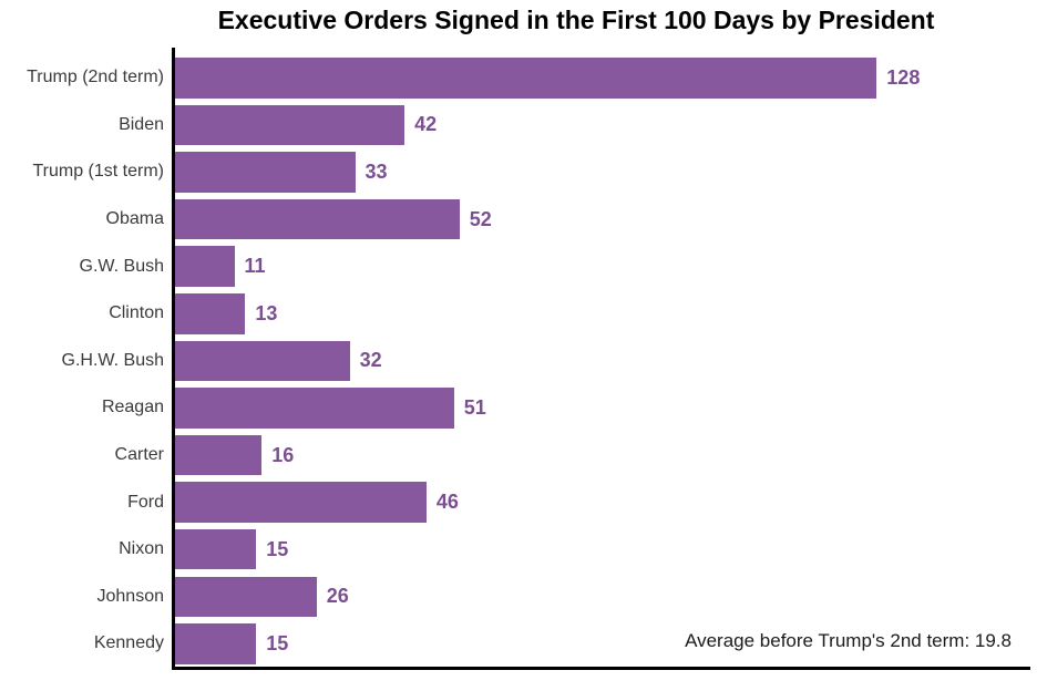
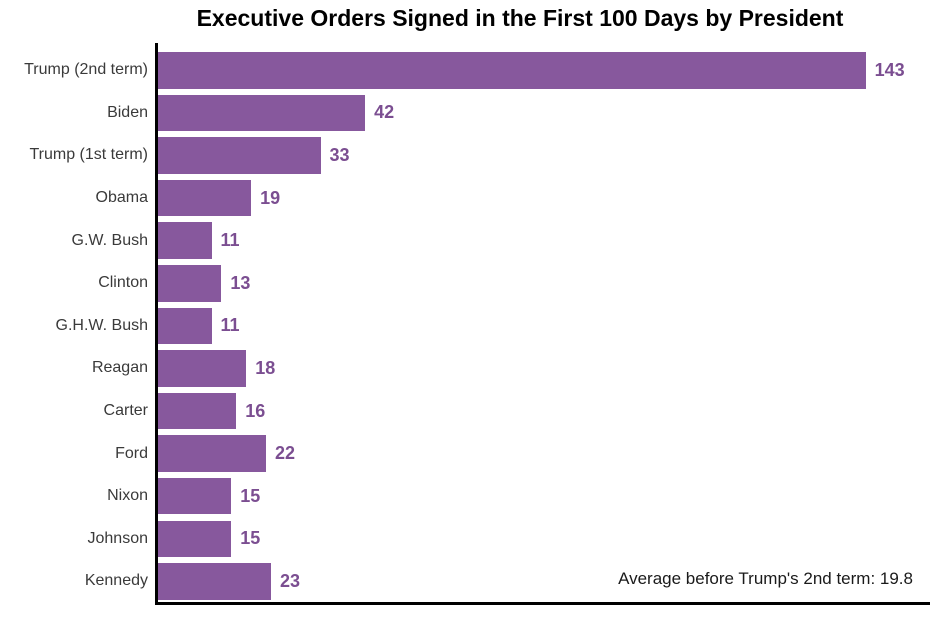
Trump (2nd term): 128 -> 143
Obama: 52 -> 19
G.H.W. Bush: 32 -> 11
Reagan: 51 -> 18
Ford: 46 -> 22
Johnson: 26 -> 15
Kennedy: 15 -> 23
